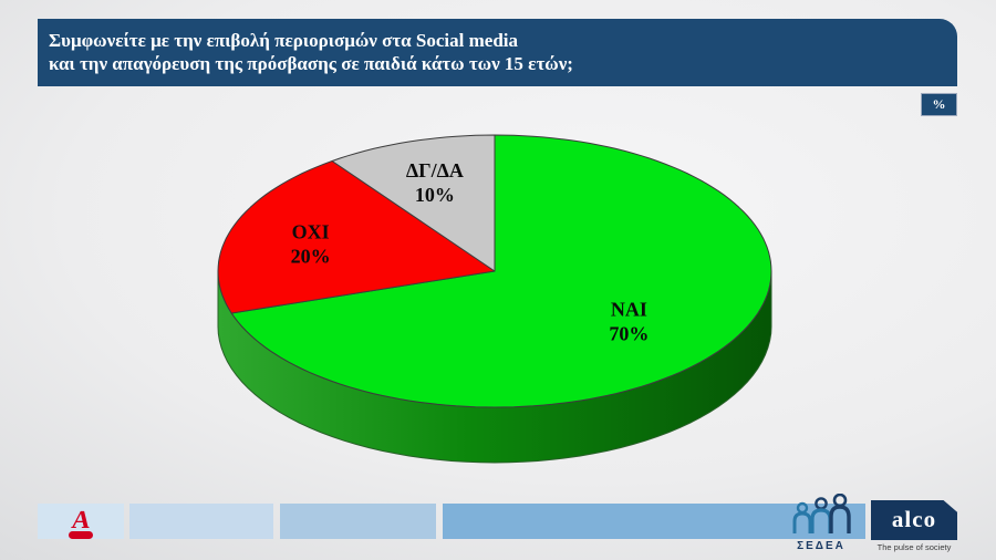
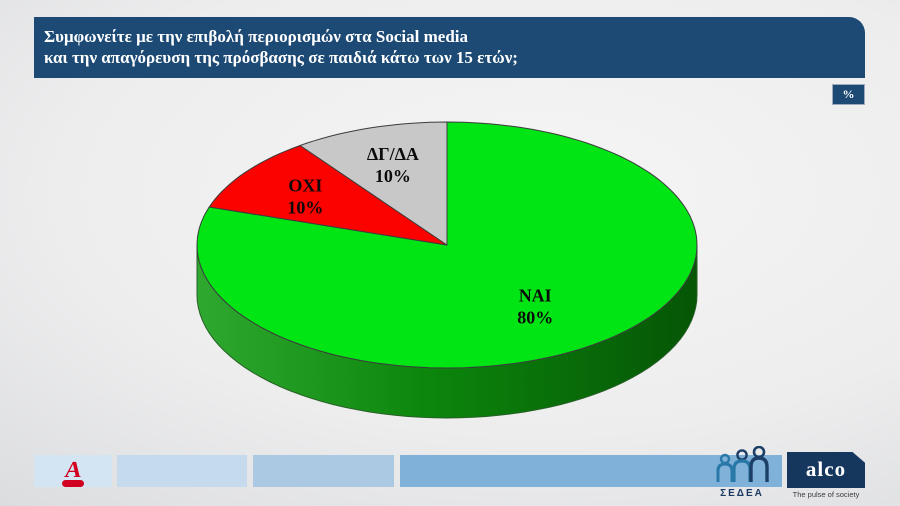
ΝΑΙ: 70% -> 80%
ΟΧΙ: 20% -> 10%
